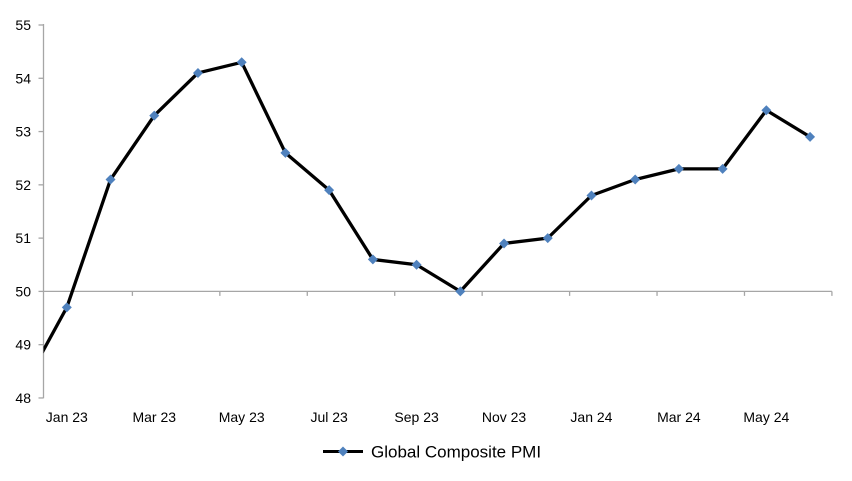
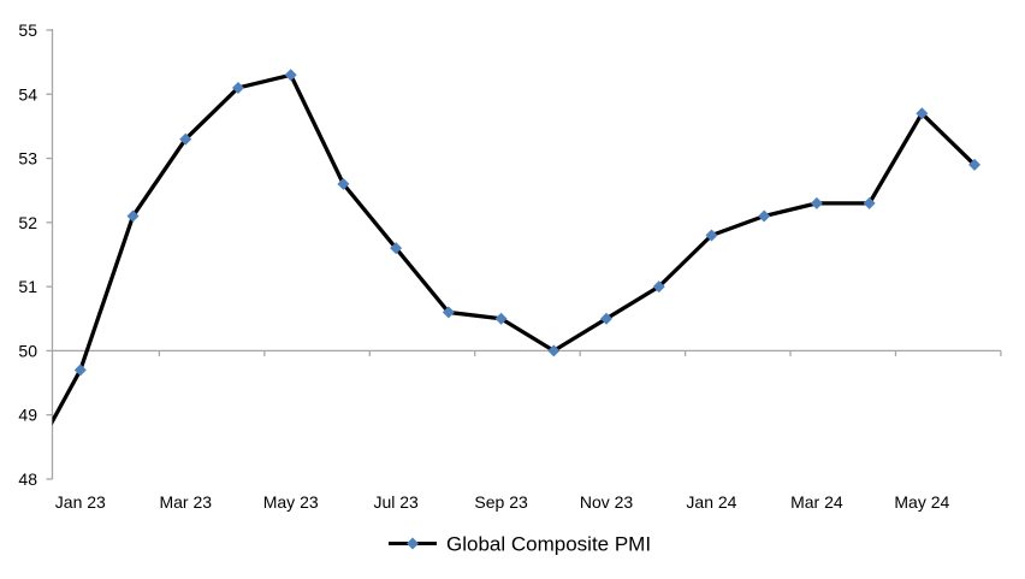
Jul 23: 51.9 -> 51.6
Nov 23: 50.9 -> 50.5
May 24: 53.4 -> 53.7
